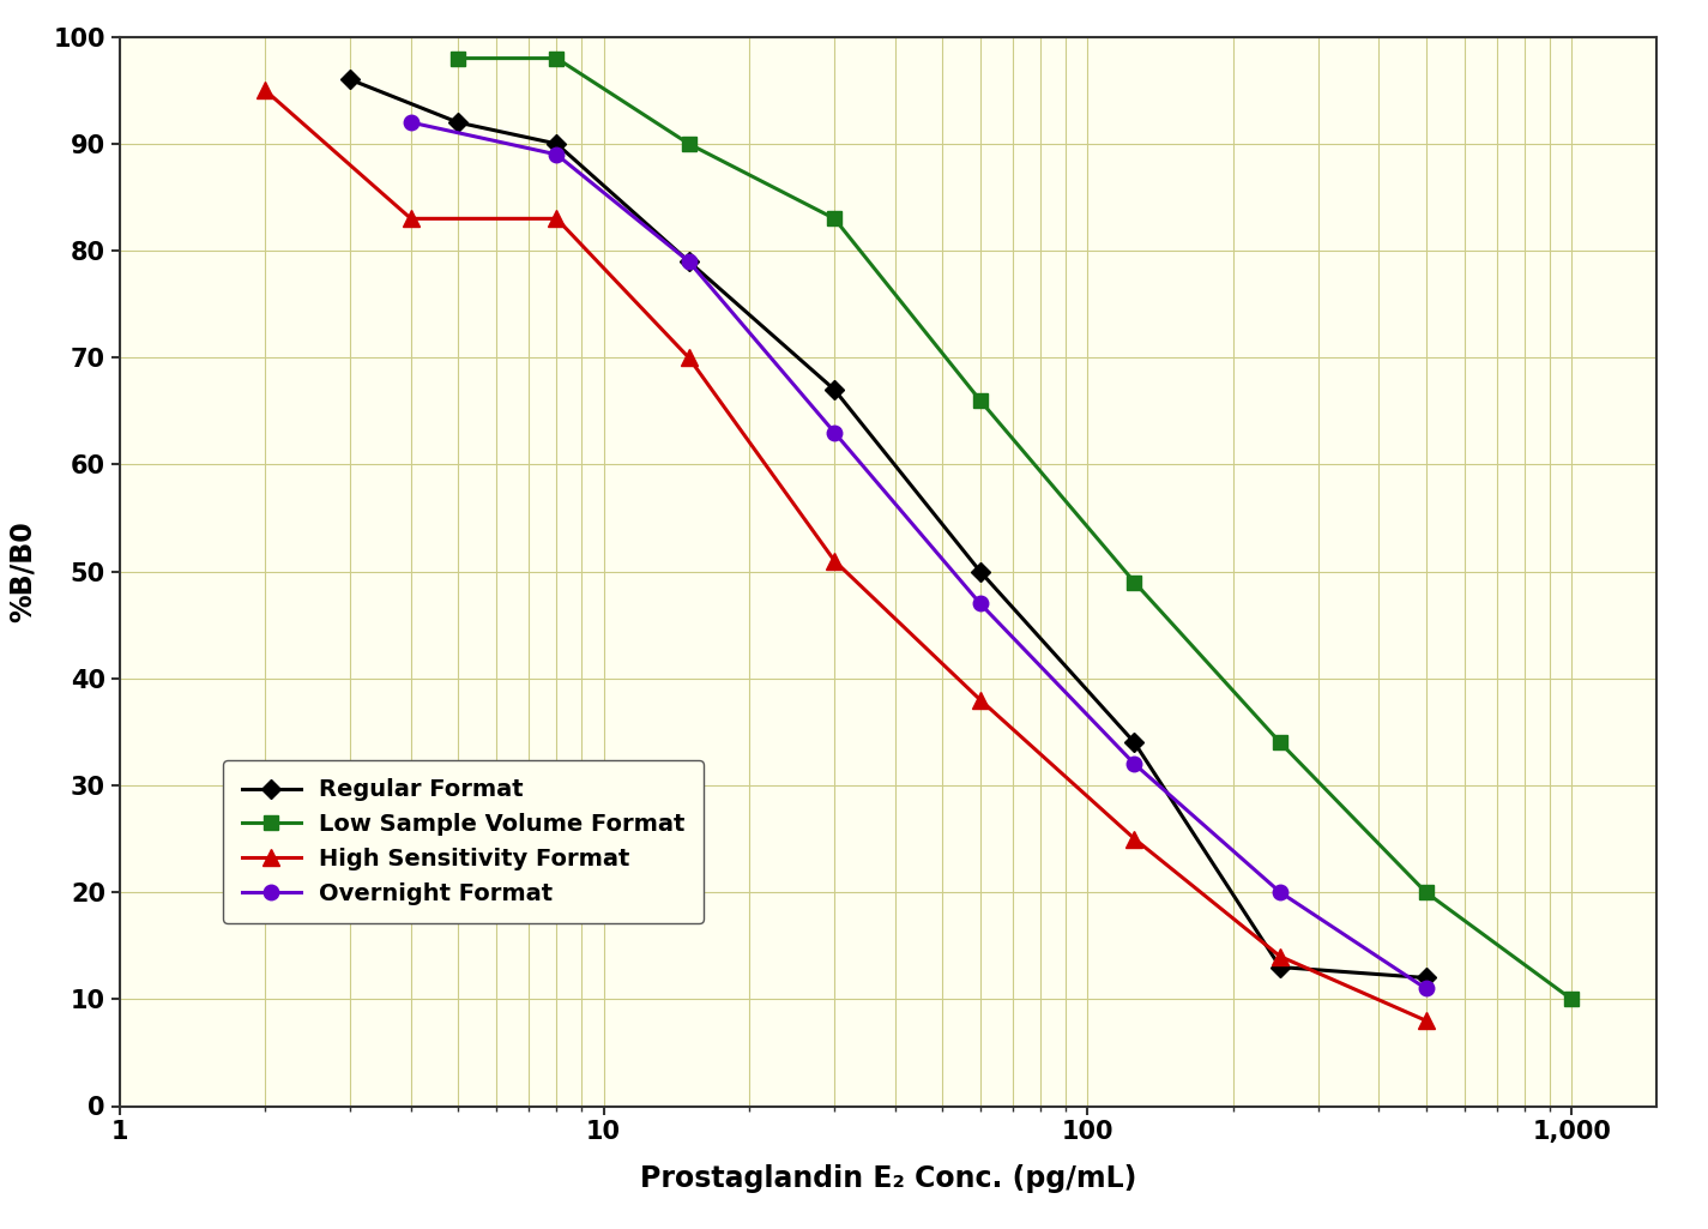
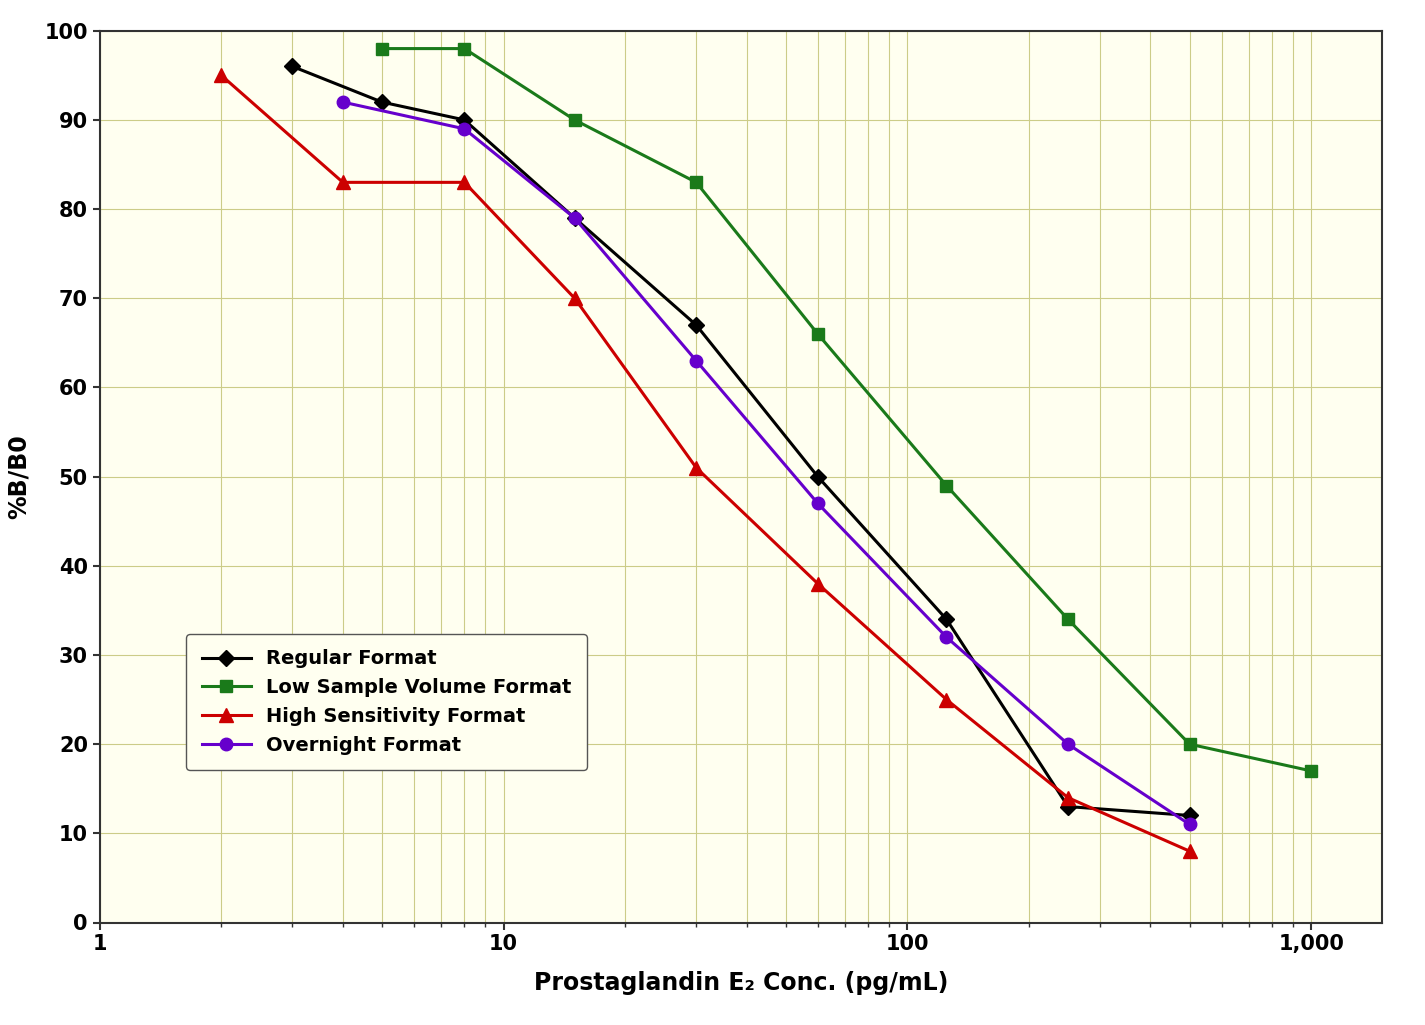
Low Sample Volume Format/1,000: 10 -> 17
